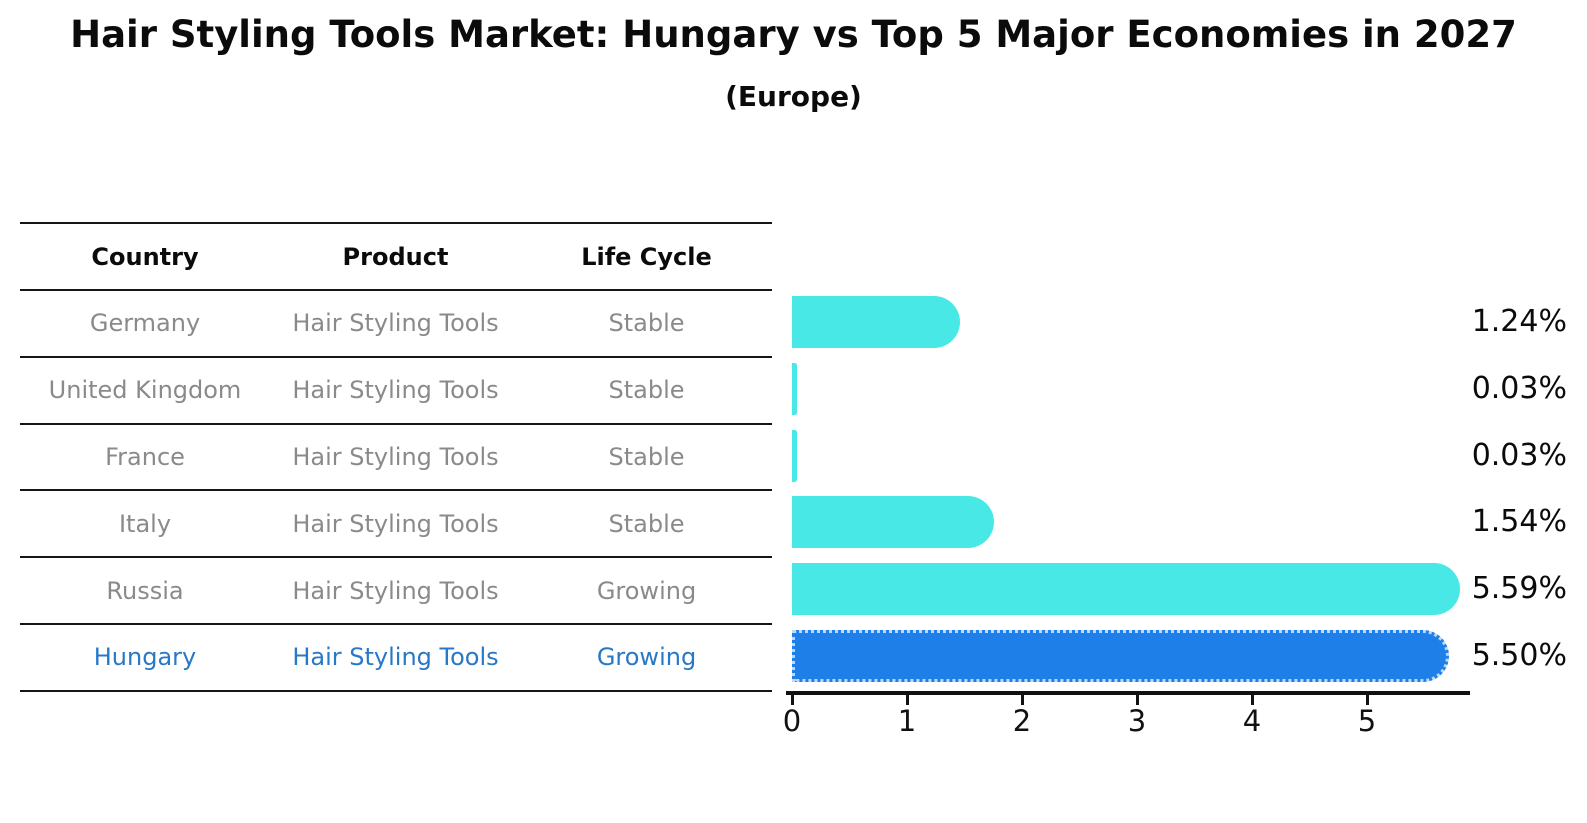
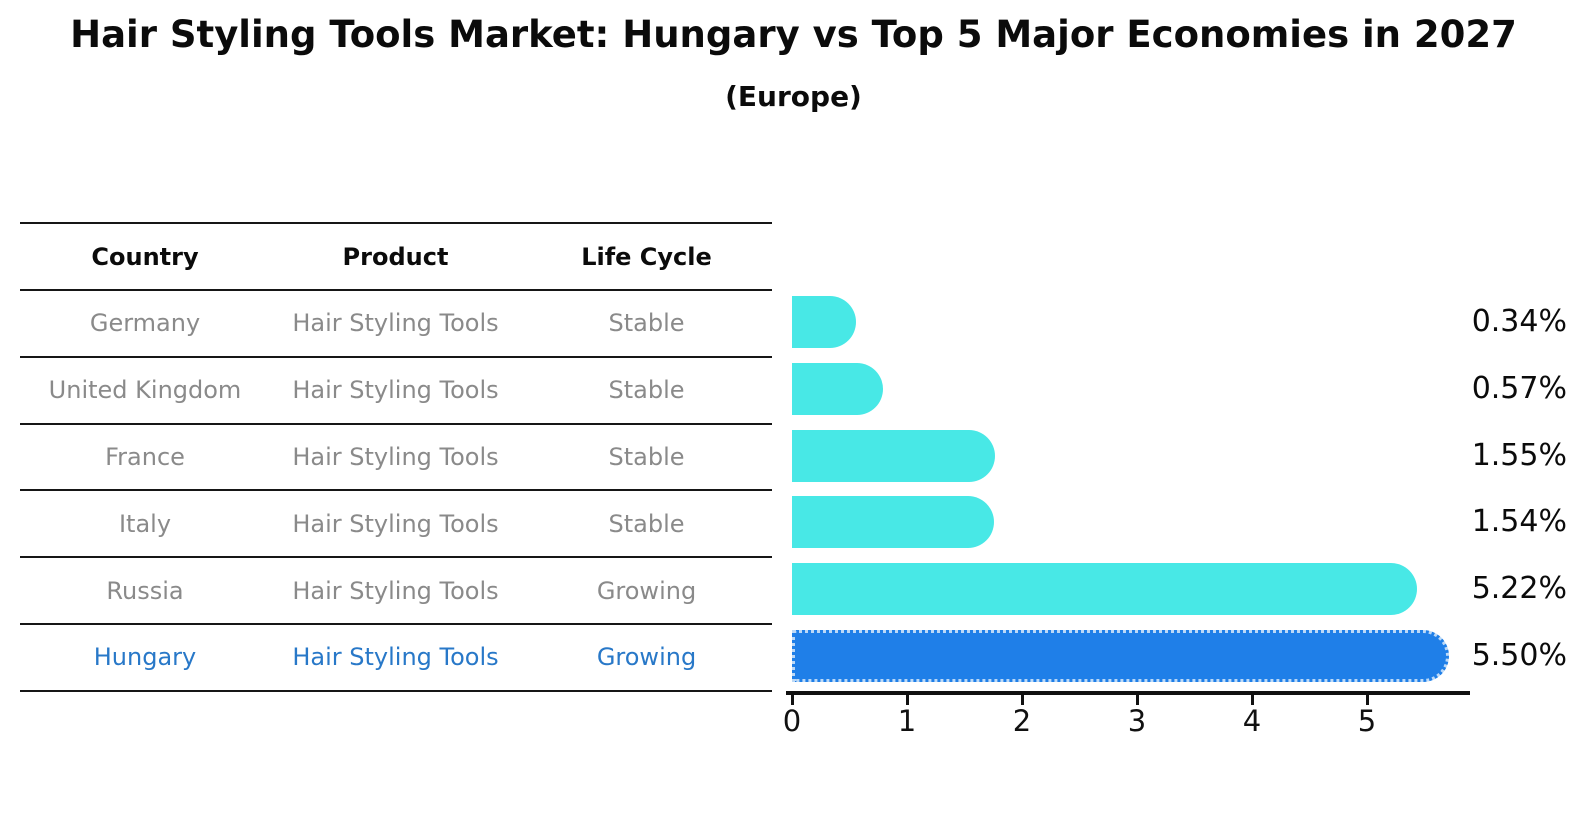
Germany: 1.24% -> 0.34%
United Kingdom: 0.03% -> 0.57%
France: 0.03% -> 1.55%
Russia: 5.59% -> 5.22%
